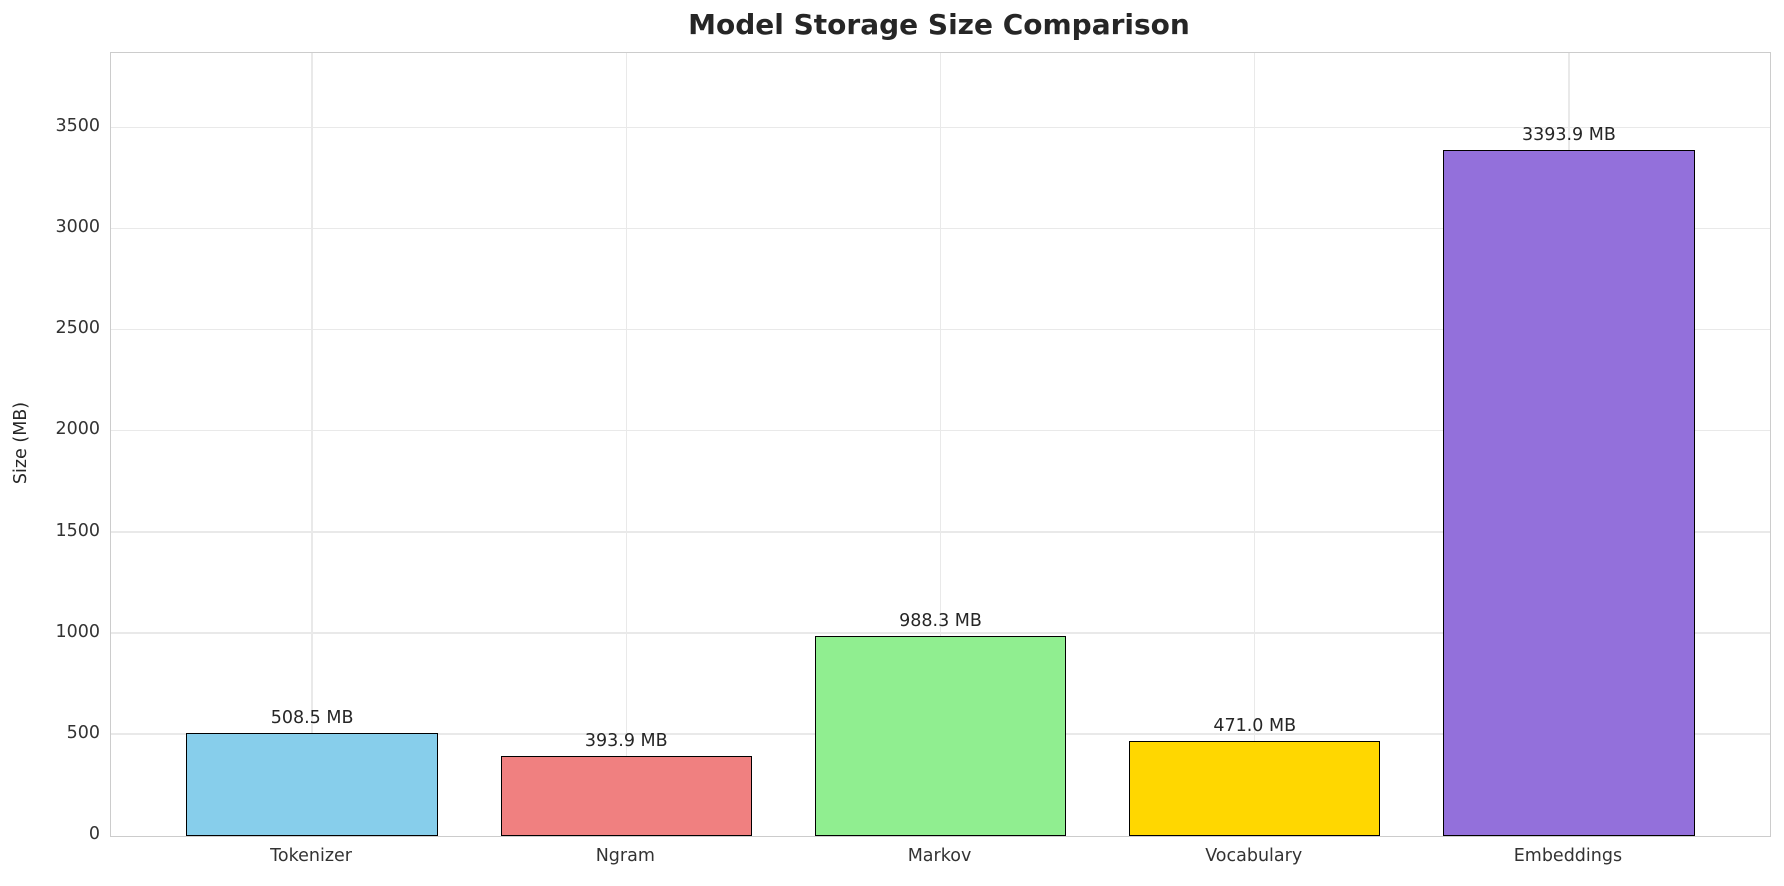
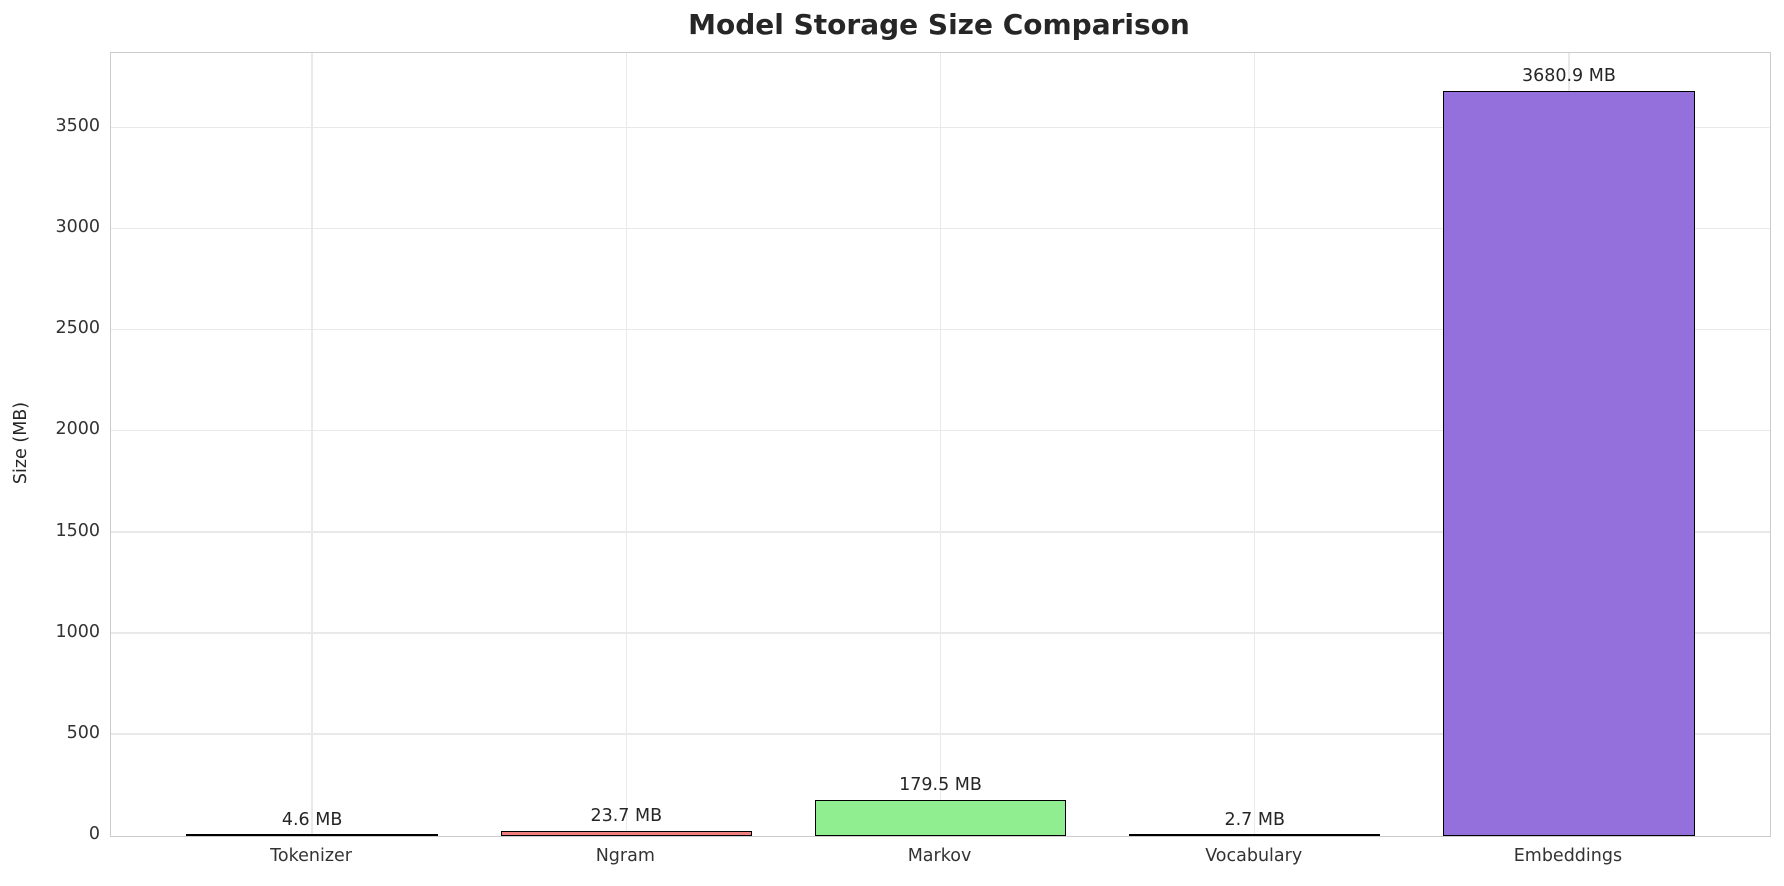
Tokenizer: 508.5 -> 4.6
Ngram: 393.9 -> 23.7
Markov: 988.3 -> 179.5
Vocabulary: 471.0 -> 2.7
Embeddings: 3393.9 -> 3680.9
